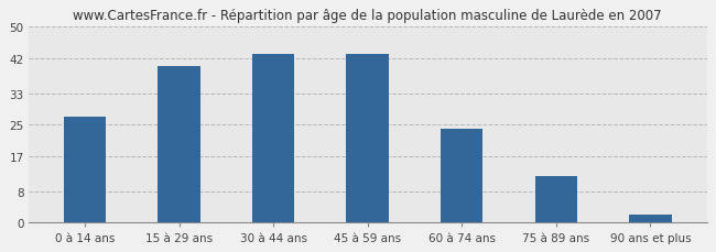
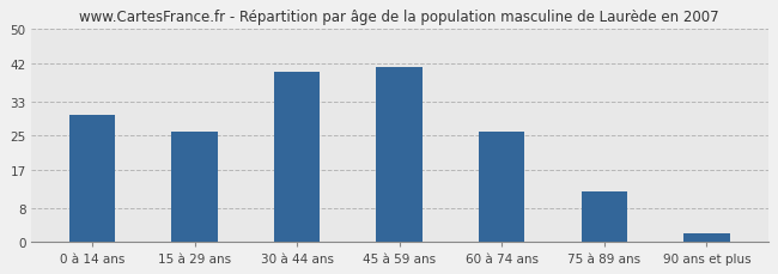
0 à 14 ans: 27 -> 30
15 à 29 ans: 40 -> 26
30 à 44 ans: 43 -> 40
45 à 59 ans: 43 -> 41
60 à 74 ans: 24 -> 26
